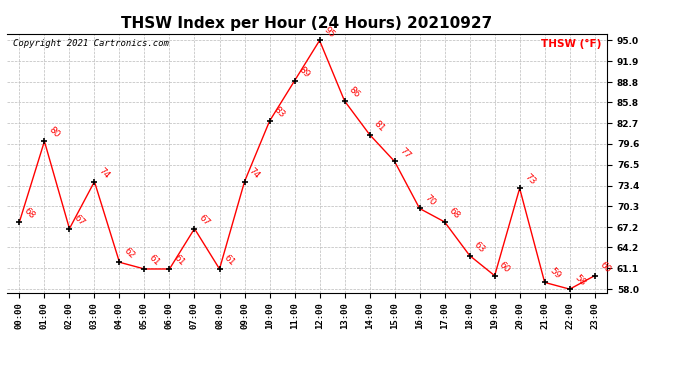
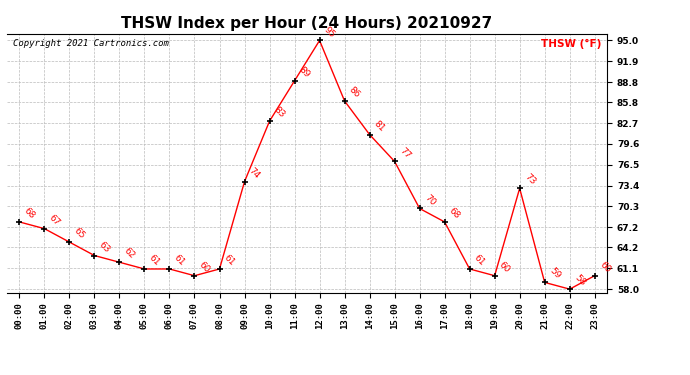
01:00: 80 -> 67
02:00: 67 -> 65
03:00: 74 -> 63
07:00: 67 -> 60
18:00: 63 -> 61
